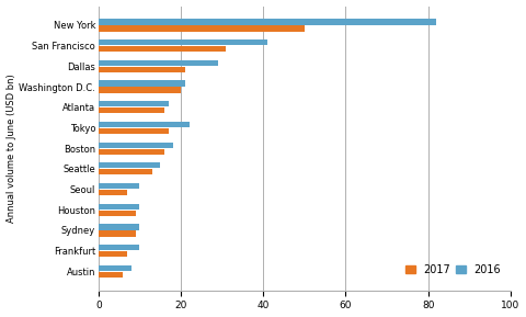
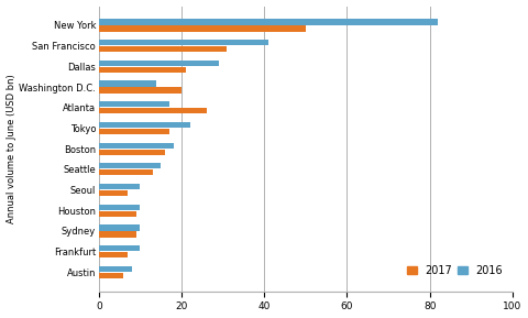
2016/Washington D.C.: 21 -> 14
2017/Atlanta: 16 -> 26
